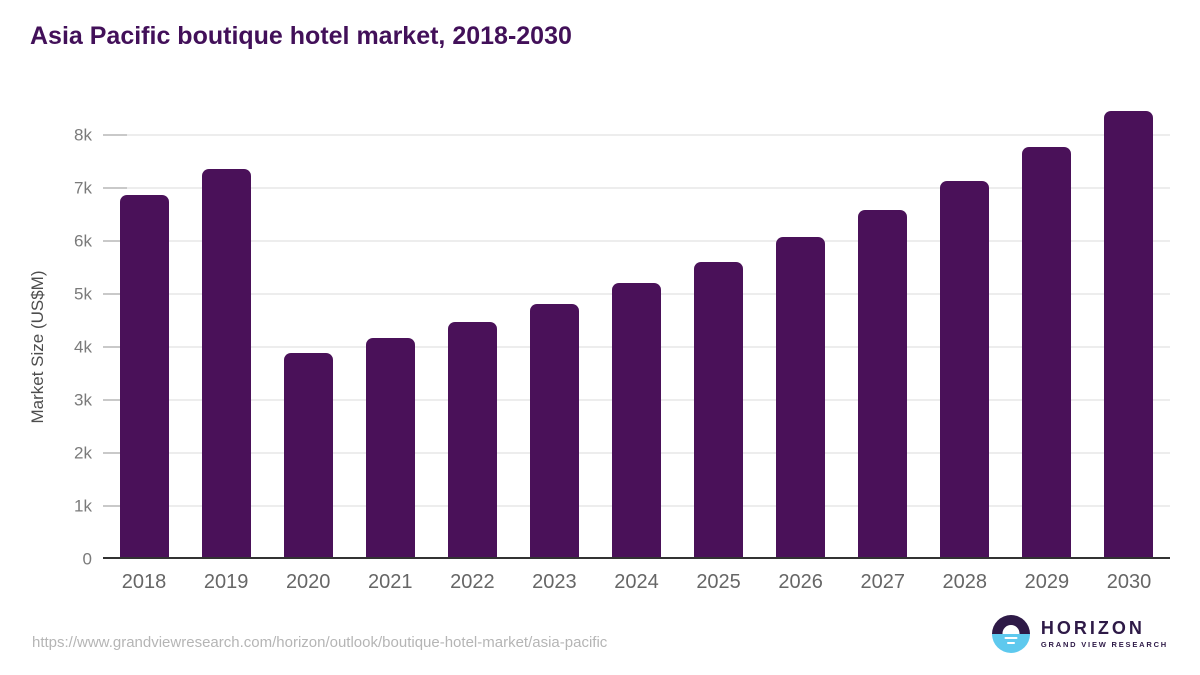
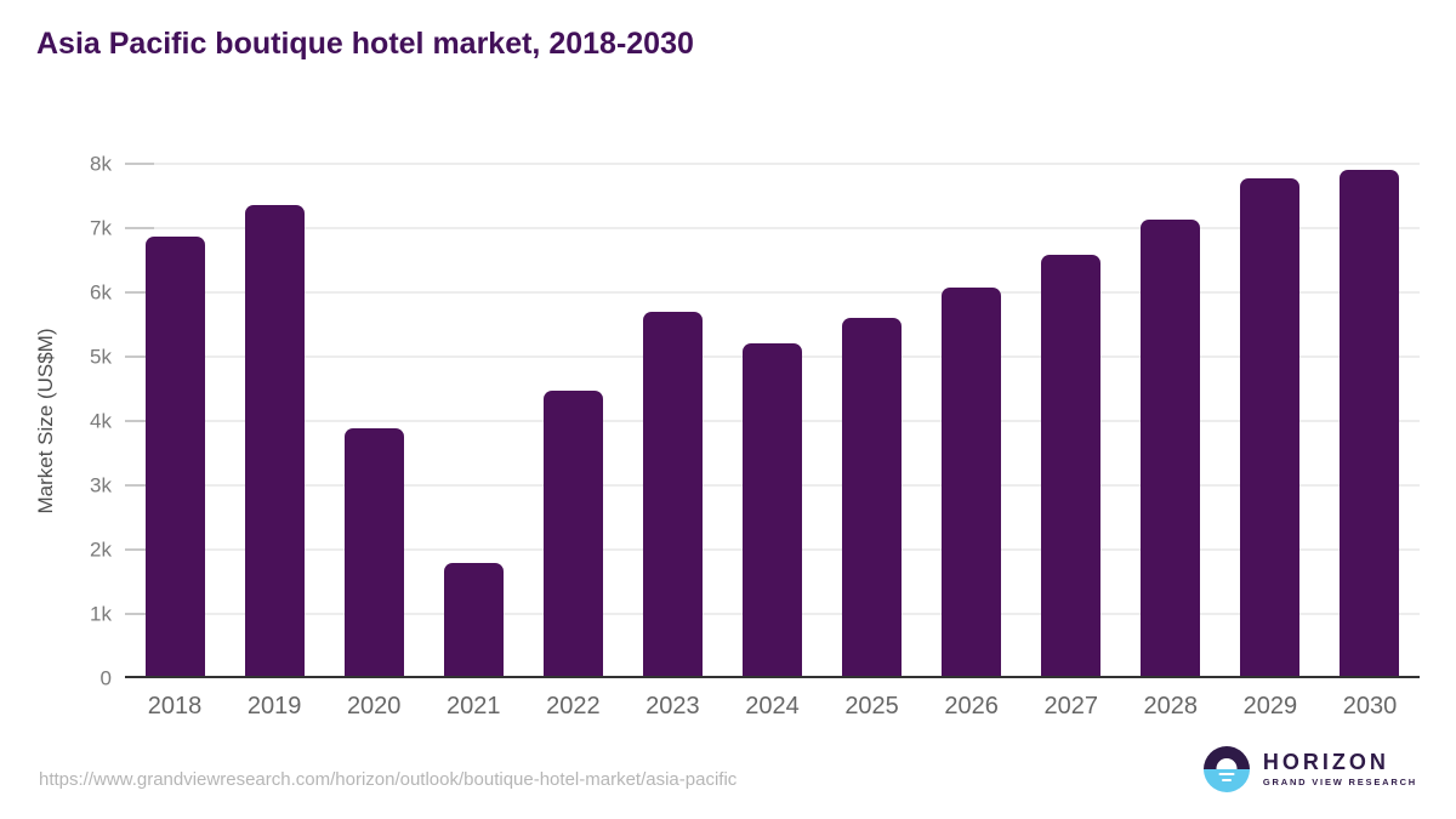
2021: 4.2k -> 1.8k
2023: 4.8k -> 5.7k
2030: 8.5k -> 7.9k
